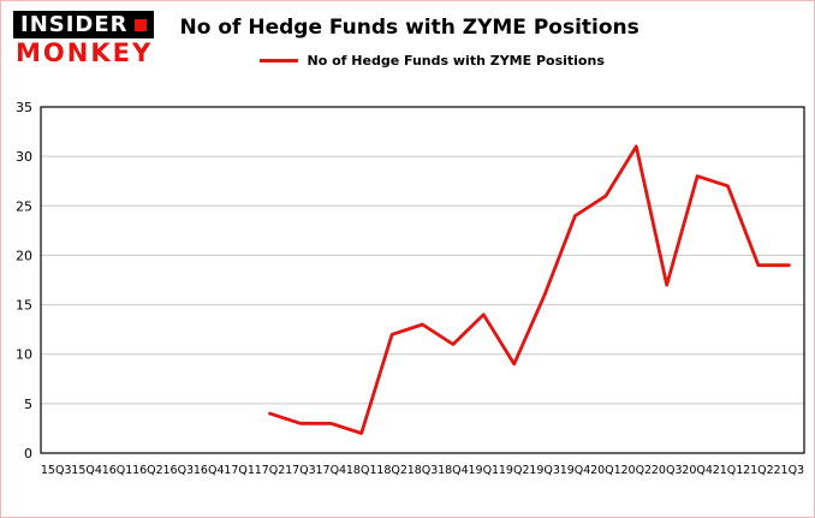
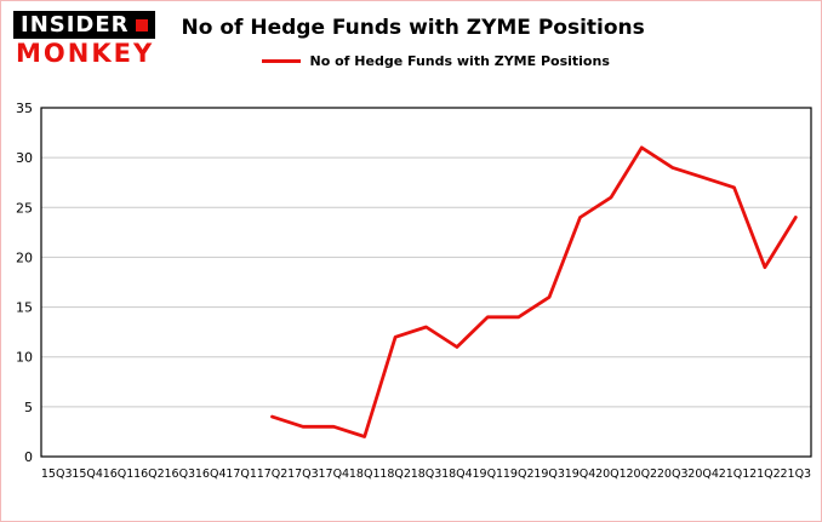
19Q2: 9 -> 14
20Q3: 17 -> 29
21Q3: 19 -> 24
